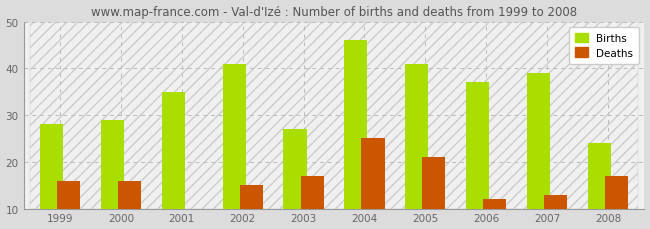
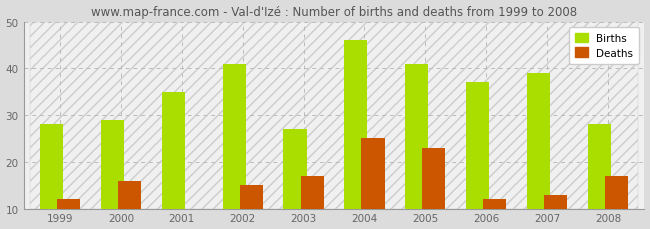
Deaths/1999: 16 -> 12
Deaths/2005: 21 -> 23
Births/2008: 24 -> 28
